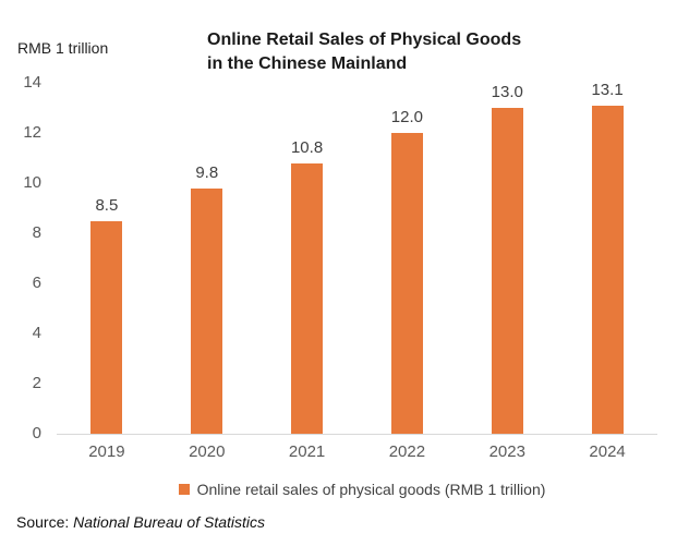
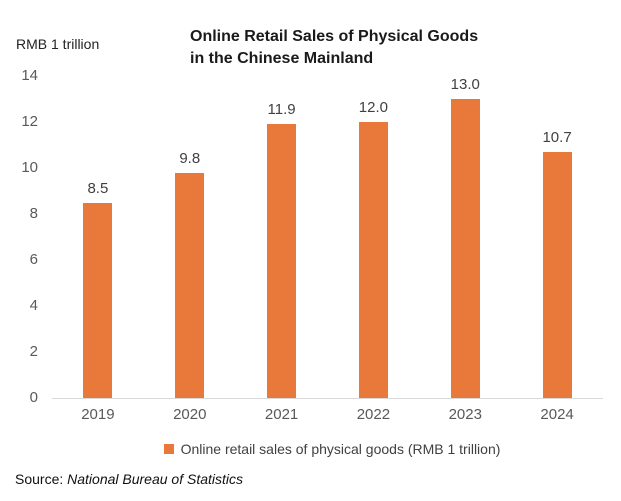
2021: 10.8 -> 11.9
2024: 13.1 -> 10.7
